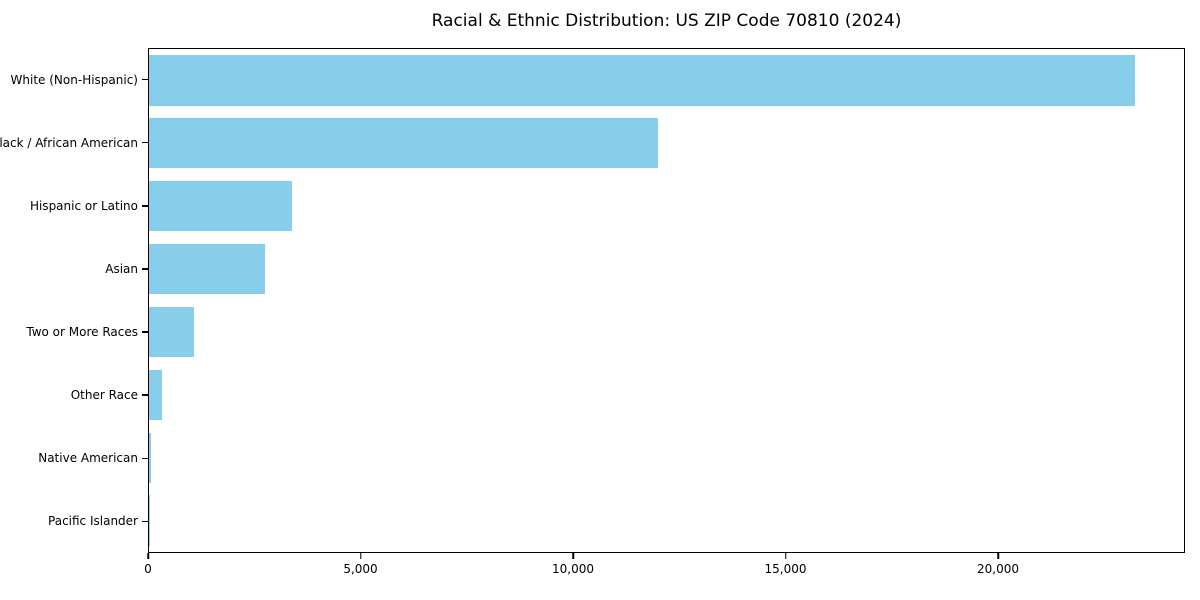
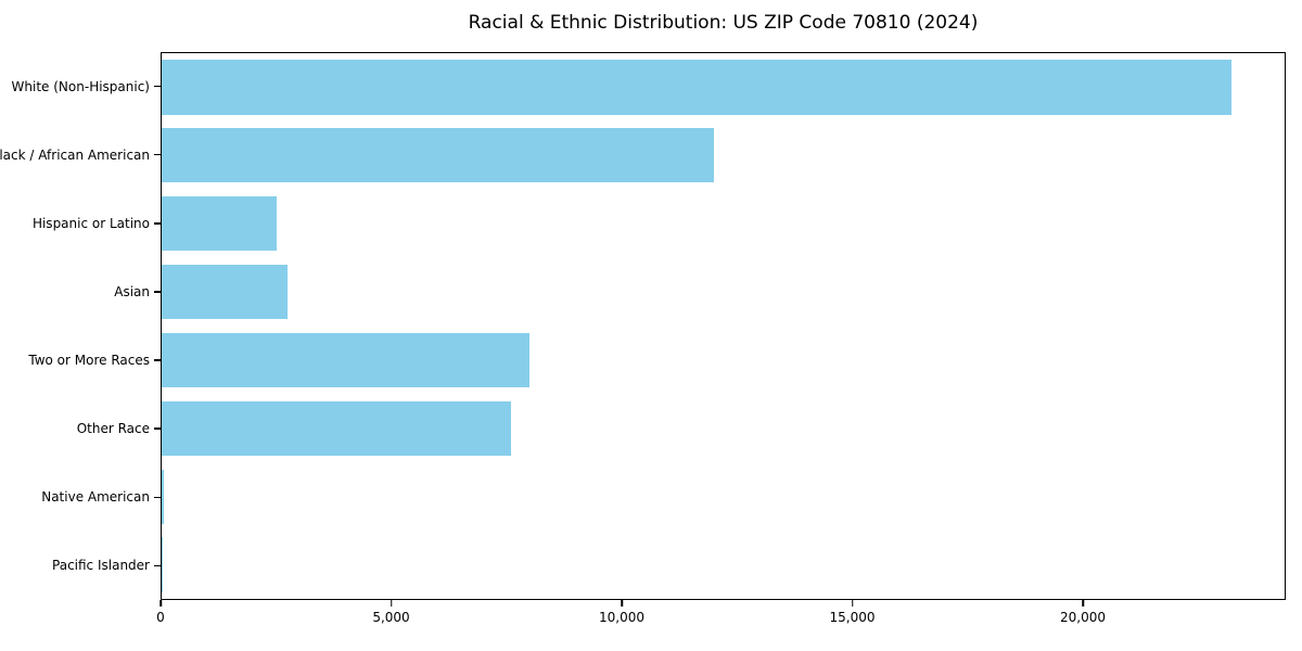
Hispanic or Latino: 3400 -> 2500
Two or More Races: 1100 -> 8000
Other Race: 300 -> 7600
